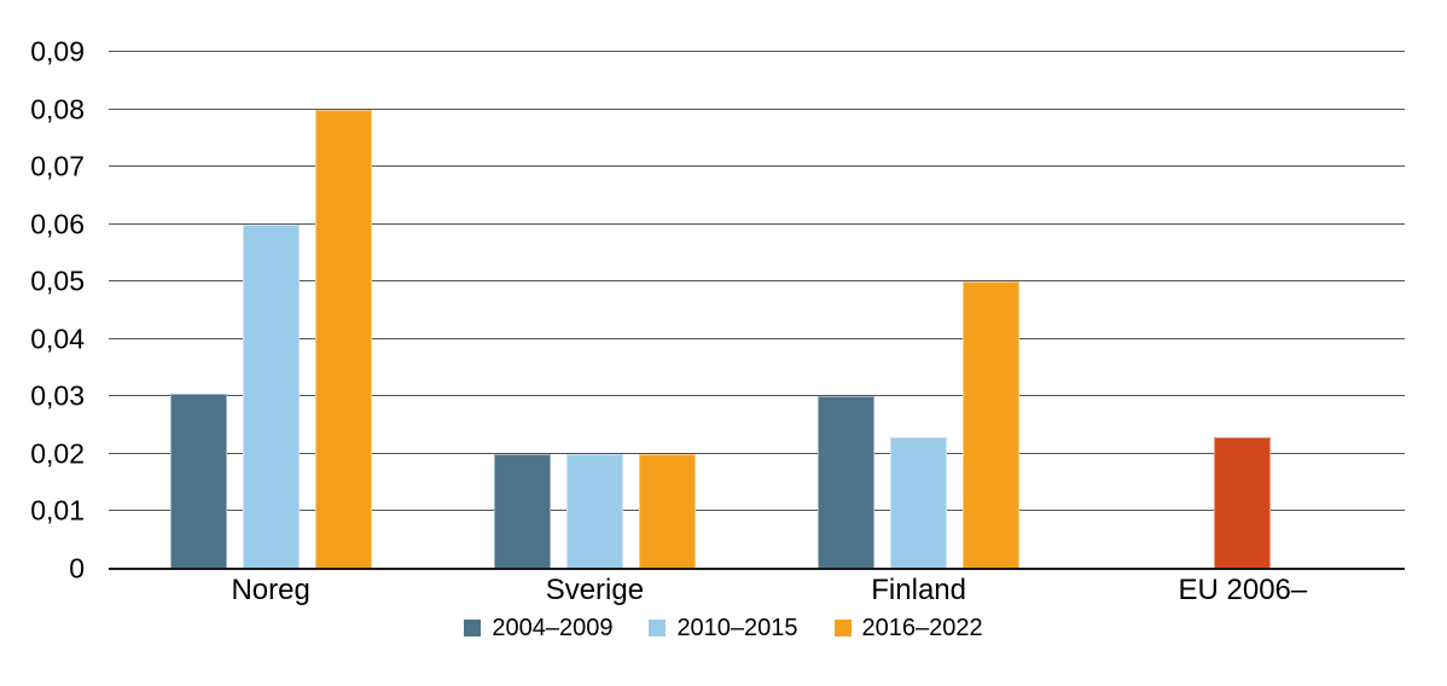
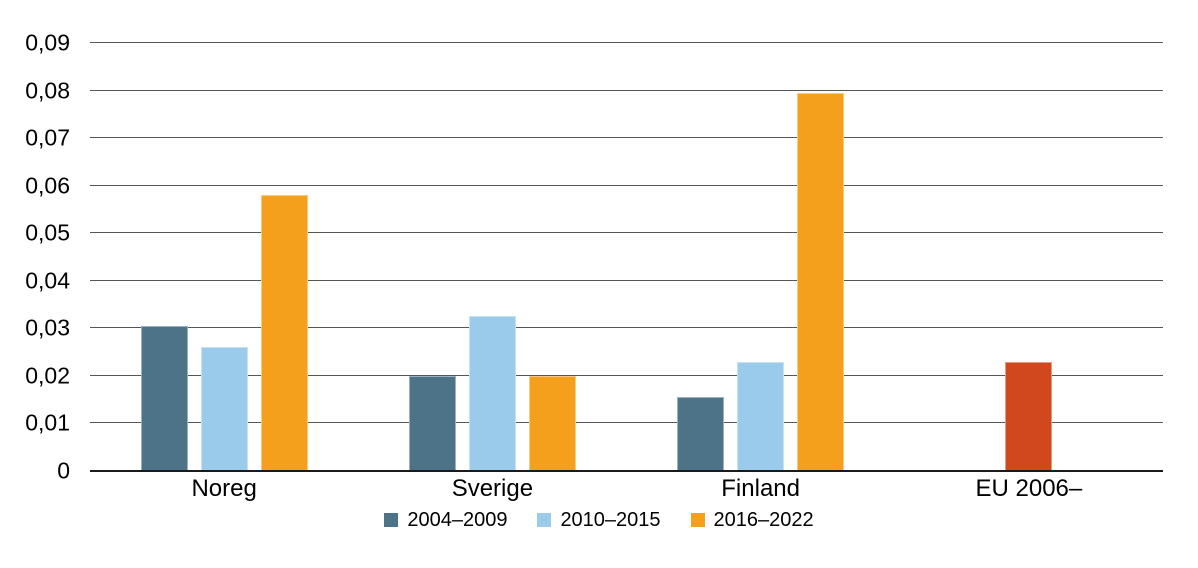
2010–2015/Noreg: 0,06 -> 0,03
2016–2022/Noreg: 0,08 -> 0,06
2010–2015/Sverige: 0,02 -> 0,03
2004–2009/Finland: 0,03 -> 0,02
2016–2022/Finland: 0,05 -> 0,08
